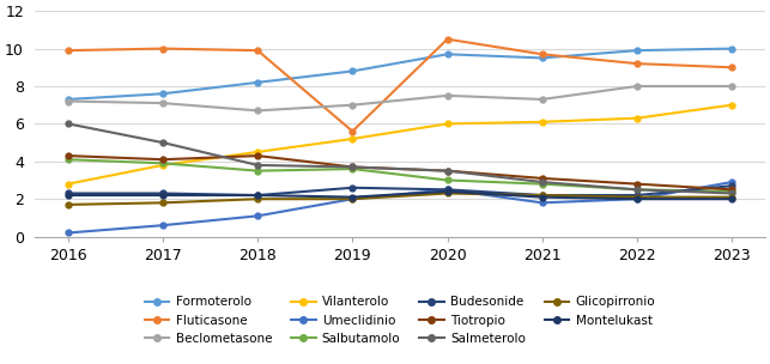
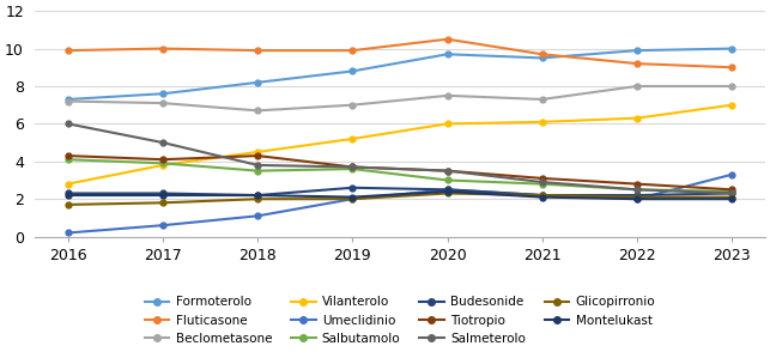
Fluticasone/2019: 5.6 -> 9.9
Umeclidinio/2021: 1.8 -> 2.2
Umeclidinio/2023: 2.9 -> 3.3
Budesonide/2023: 2.7 -> 2.3
